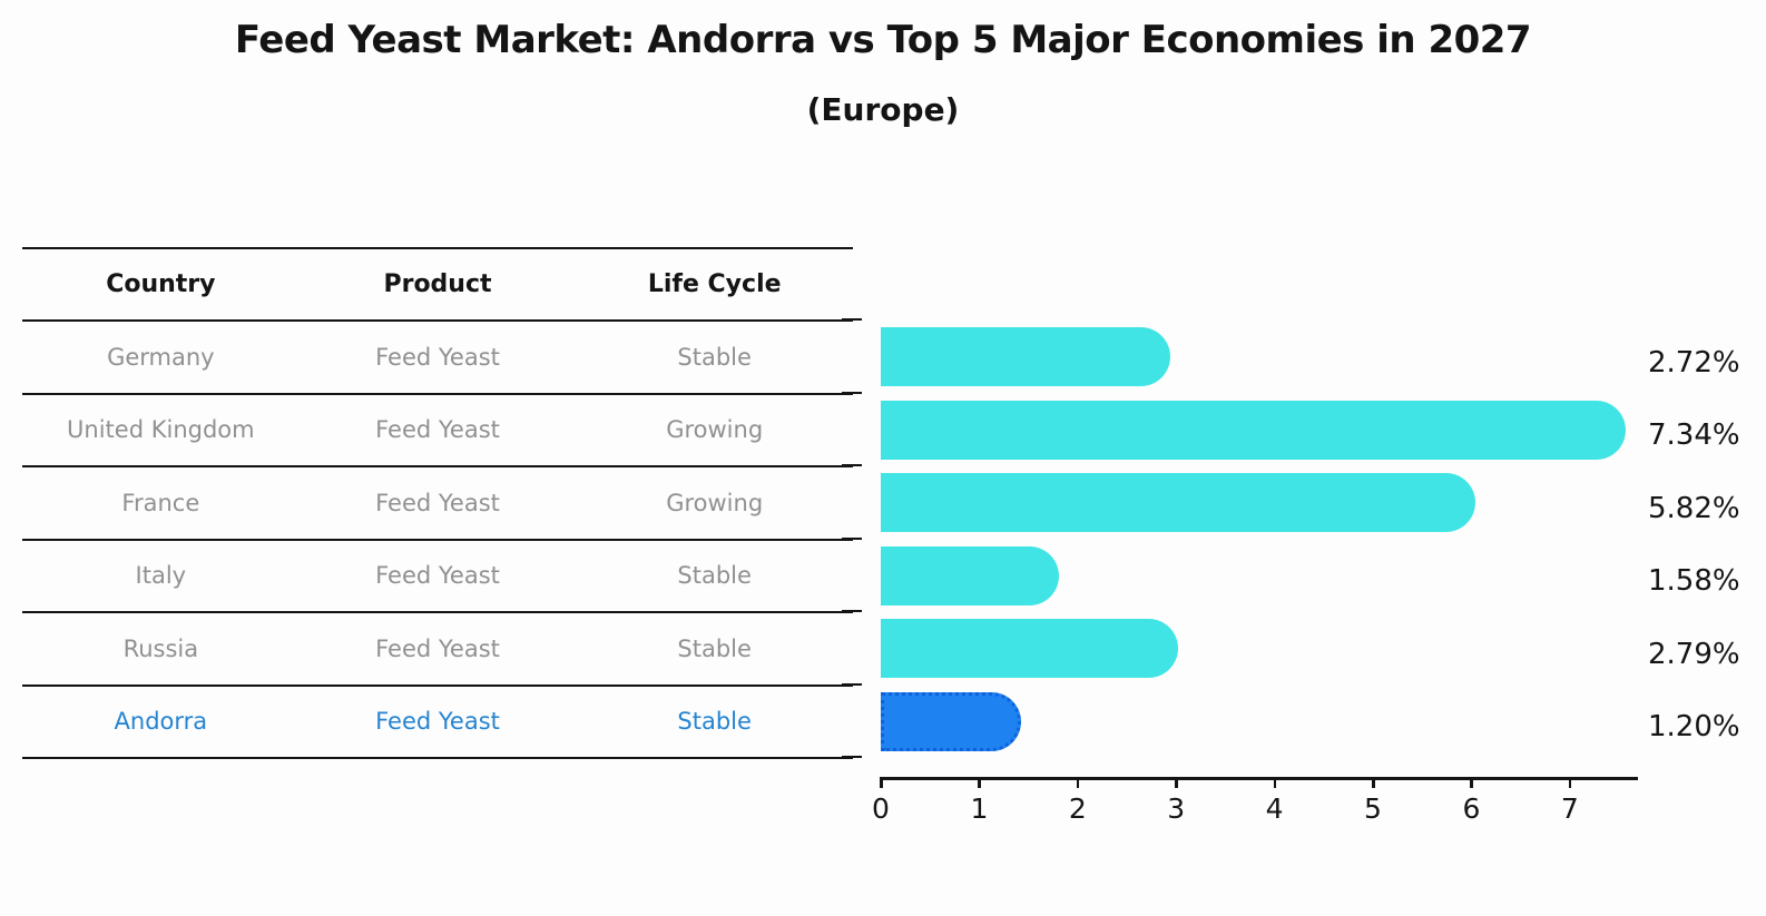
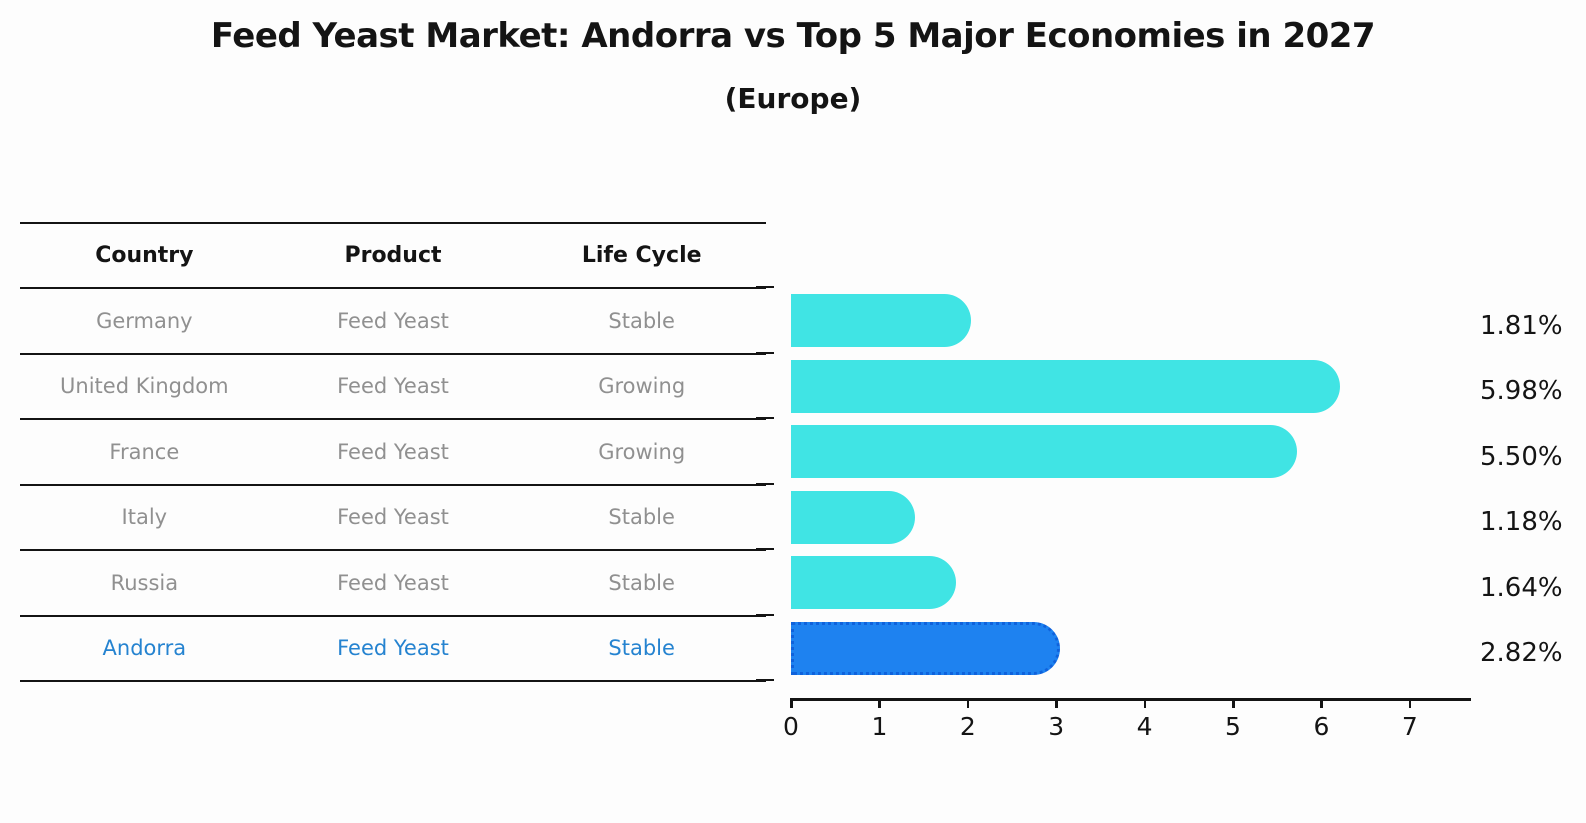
Germany: 2.72% -> 1.81%
United Kingdom: 7.34% -> 5.98%
France: 5.82% -> 5.50%
Italy: 1.58% -> 1.18%
Russia: 2.79% -> 1.64%
Andorra: 1.20% -> 2.82%
